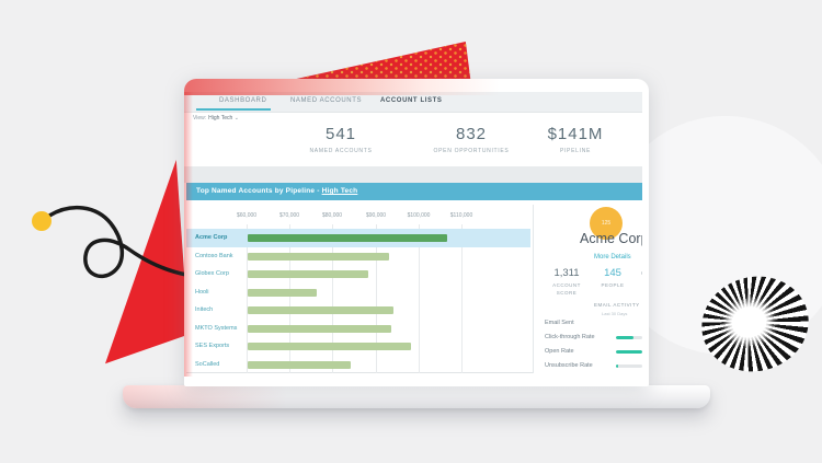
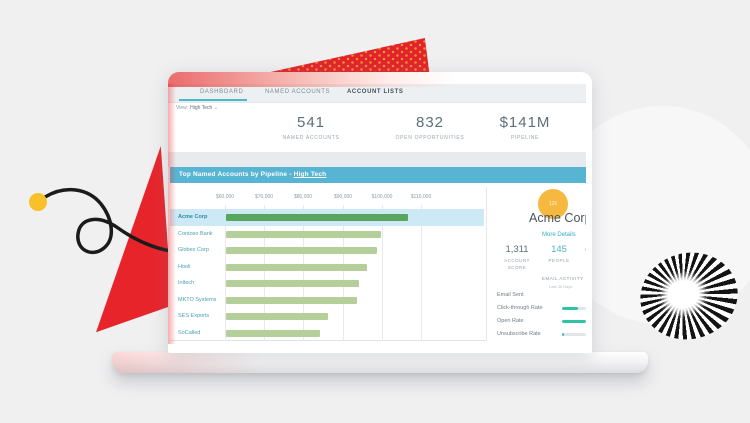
Contoso Bank: $93000 -> $100000
Globex Corp: $88000 -> $98000
Hooli: $76000 -> $96000
SES Exports: $98000 -> $86000
